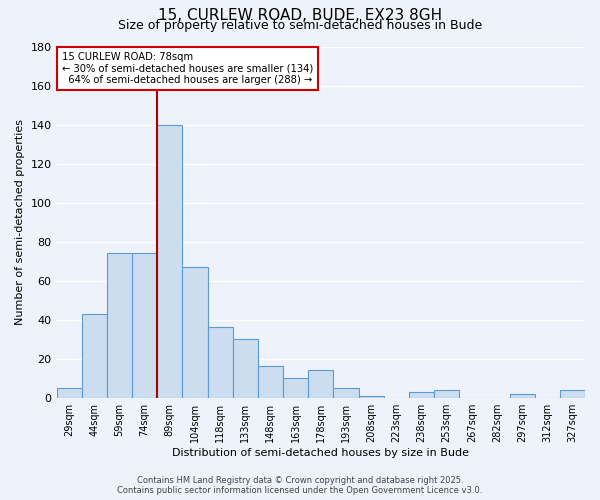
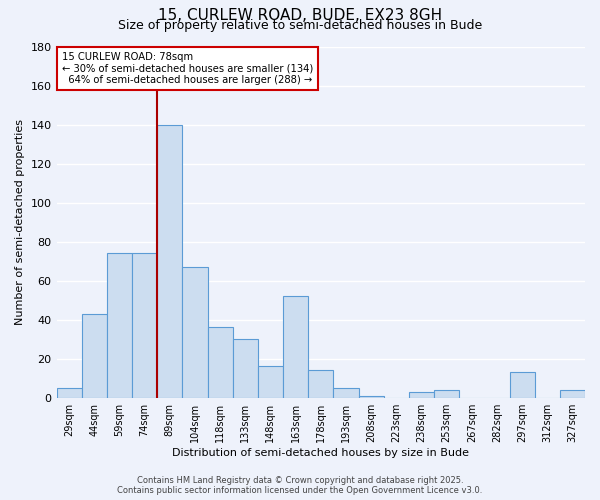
163sqm: 10 -> 52
297sqm: 2 -> 13
